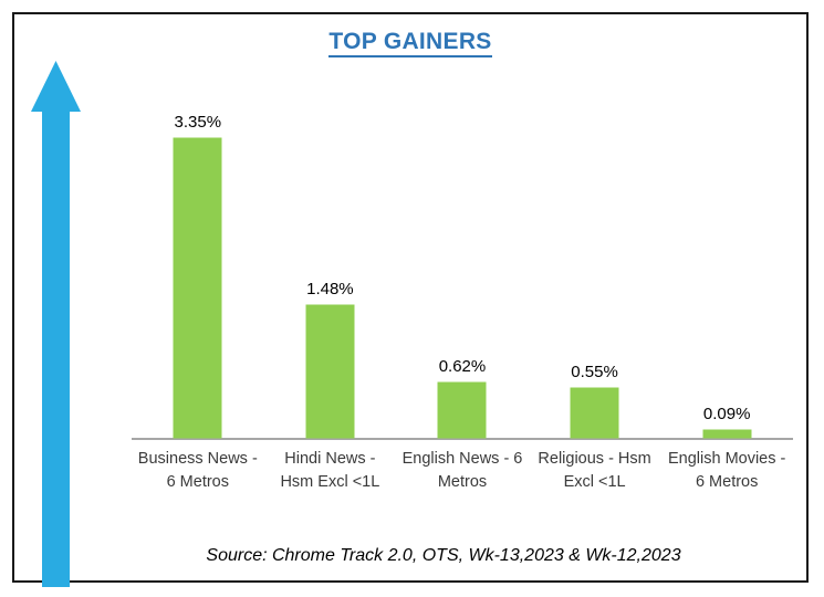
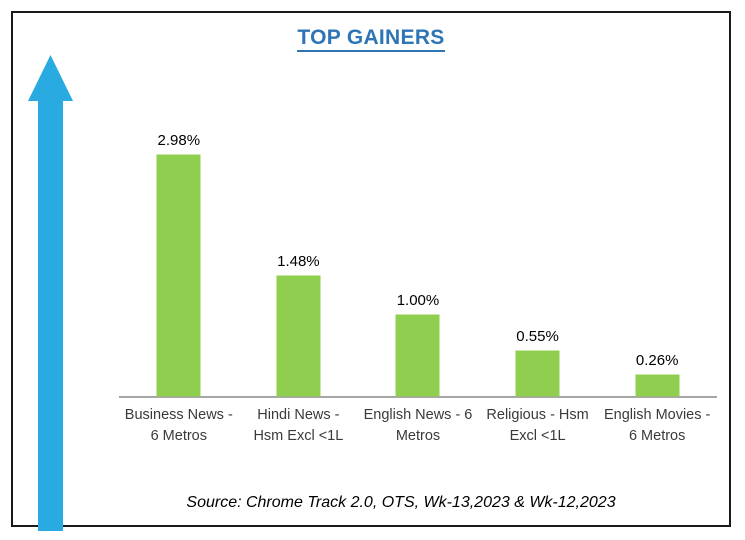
Business News - 6 Metros: 3.35% -> 2.98%
English News - 6 Metros: 0.62% -> 1.00%
English Movies - 6 Metros: 0.09% -> 0.26%
